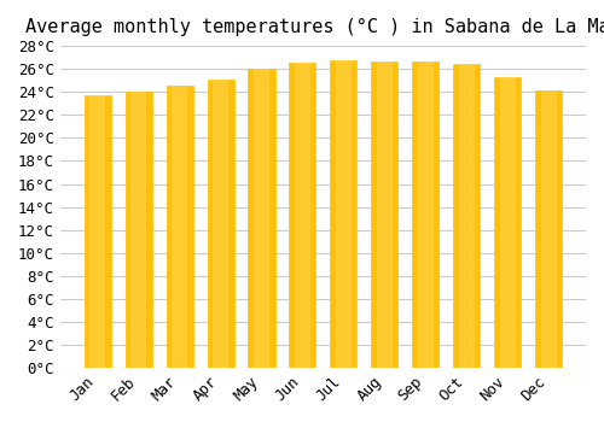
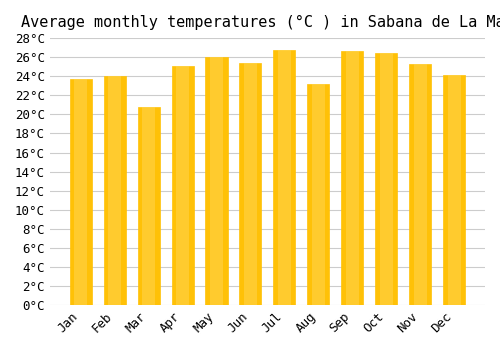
Mar: 24.5°C -> 20.8°C
Jun: 26.5°C -> 25.4°C
Aug: 26.7°C -> 23.2°C
